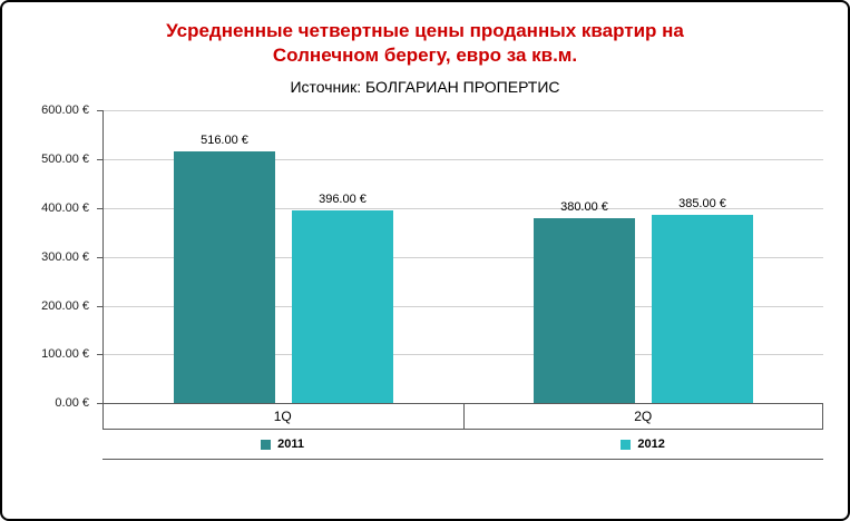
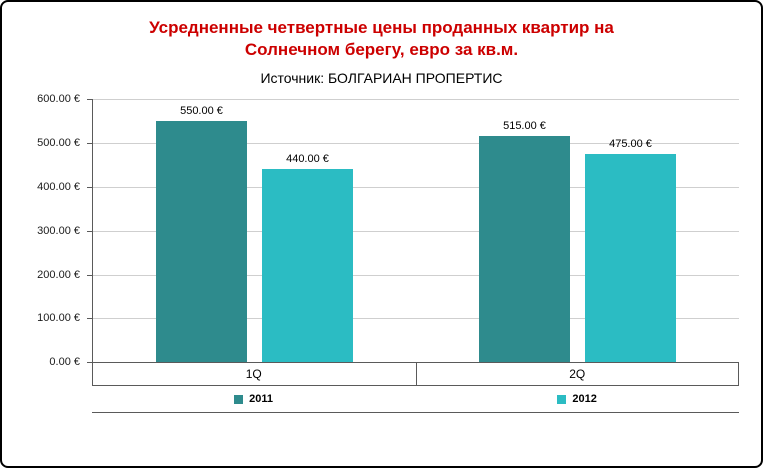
2011/1Q: 516.00 -> 550.00
2012/1Q: 396.00 -> 440.00
2011/2Q: 380.00 -> 515.00
2012/2Q: 385.00 -> 475.00
